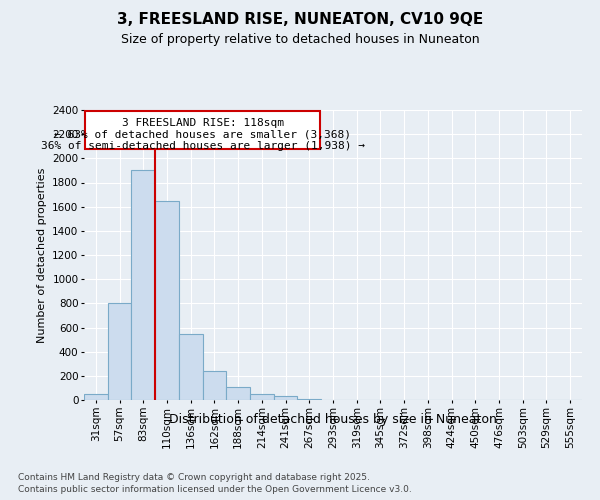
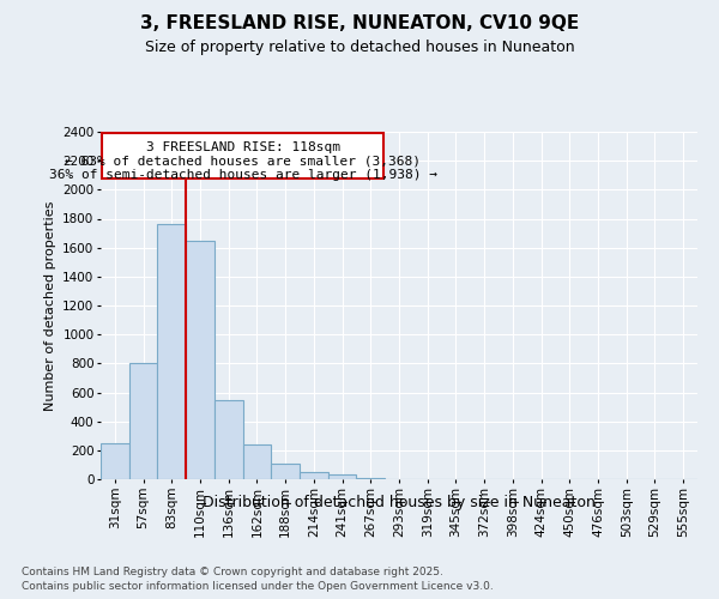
31sqm: 50 -> 250
83sqm: 1900 -> 1760
